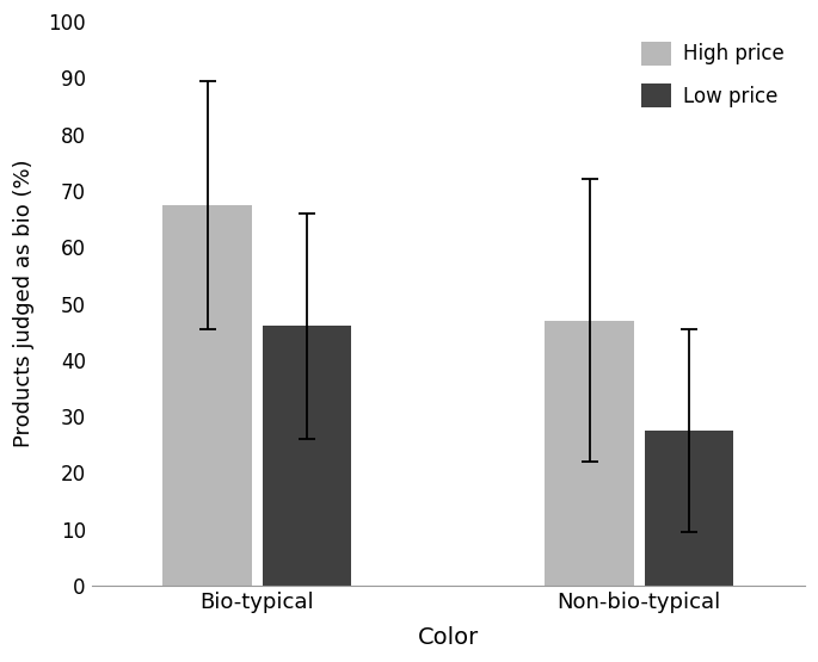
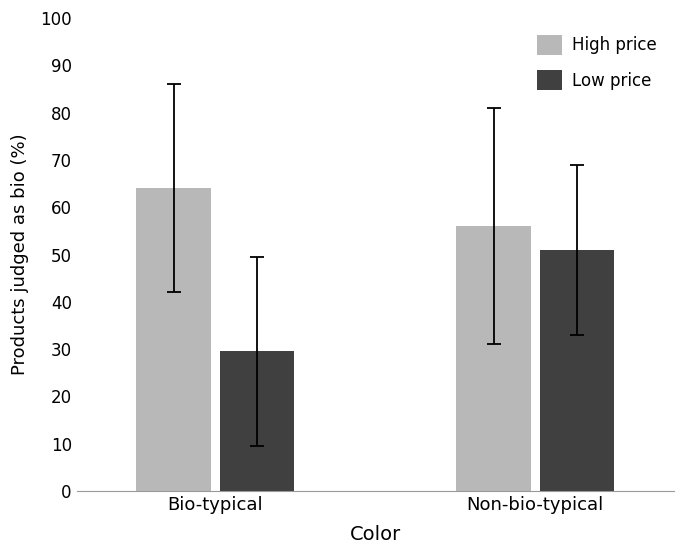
High price/Bio-typical: 67.5 -> 64.0
Low price/Bio-typical: 46.0 -> 29.5
High price/Non-bio-typical: 47.0 -> 56.0
Low price/Non-bio-typical: 27.5 -> 51.0
